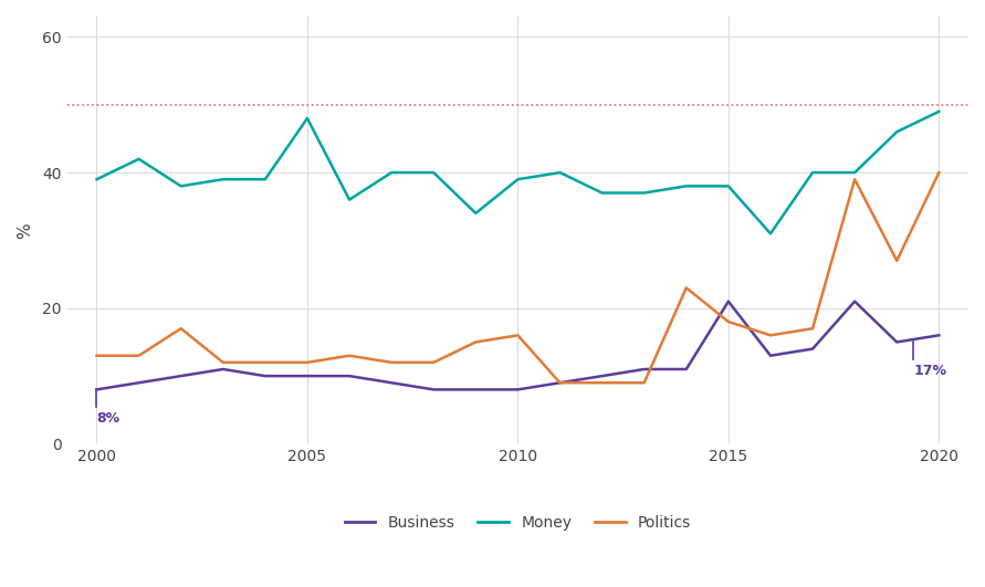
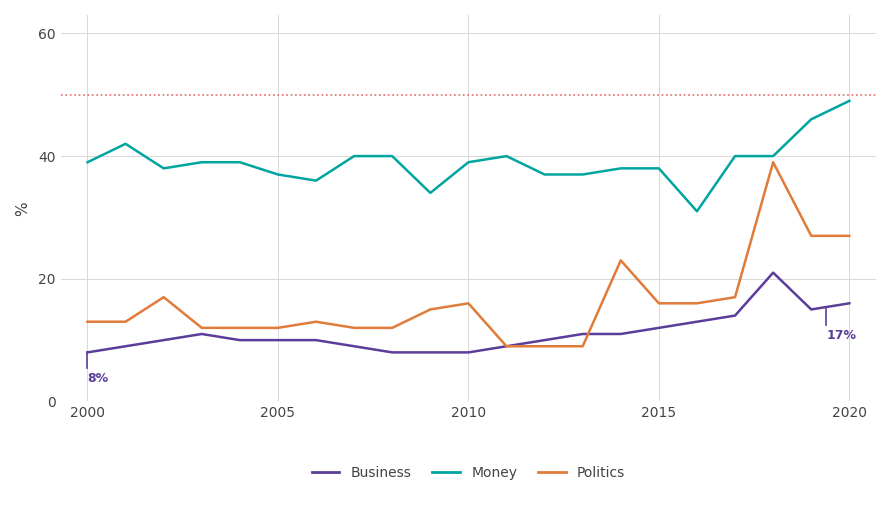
Money/2005: 48 -> 37
Business/2015: 21 -> 12
Politics/2015: 18 -> 16
Politics/2020: 40 -> 27
